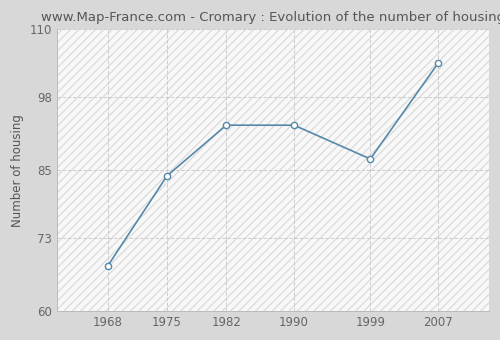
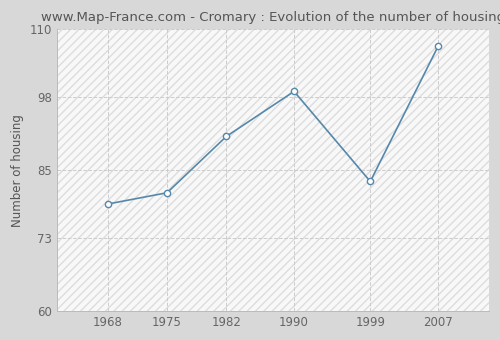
1968: 68 -> 79
1975: 84 -> 81
1982: 93 -> 91
1990: 93 -> 99
1999: 87 -> 83
2007: 104 -> 107
